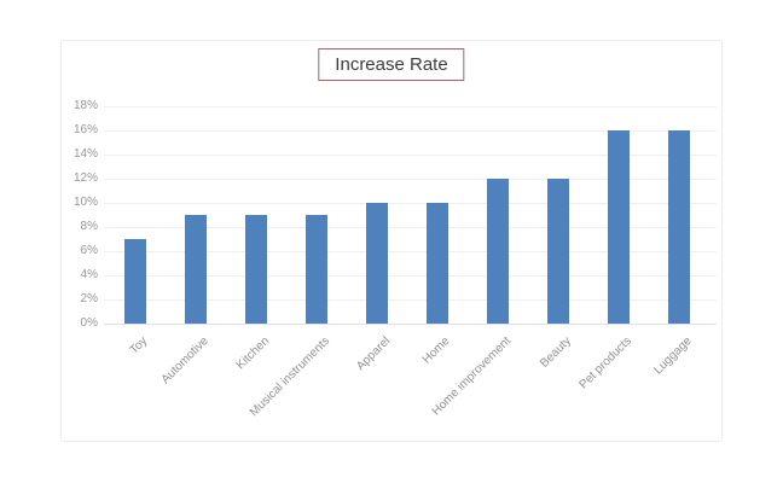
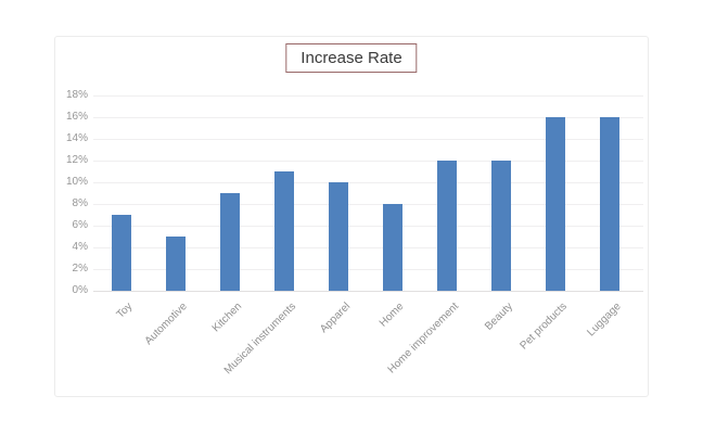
Automotive: 9% -> 5%
Musical instruments: 9% -> 11%
Home: 10% -> 8%
